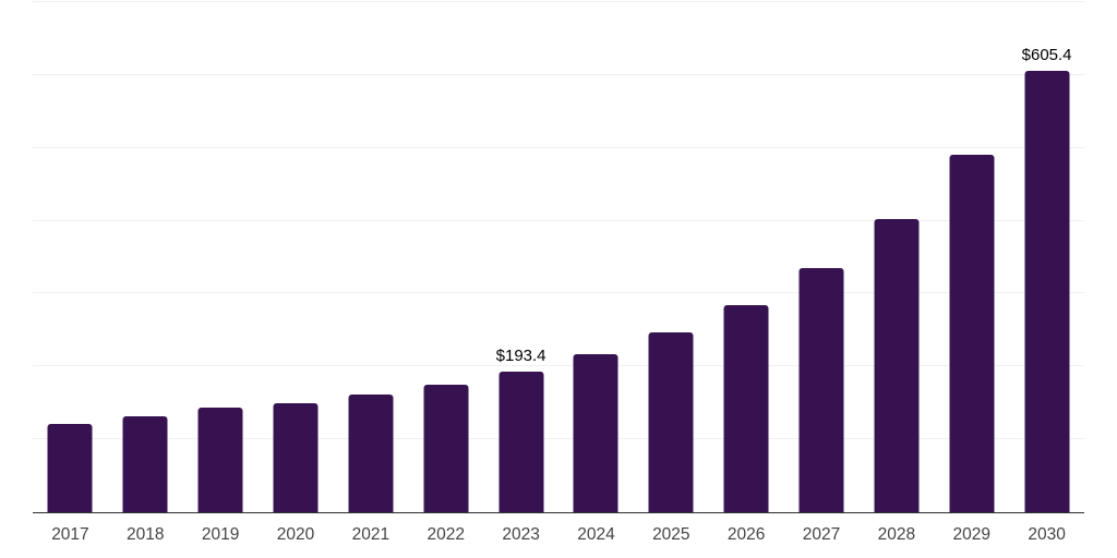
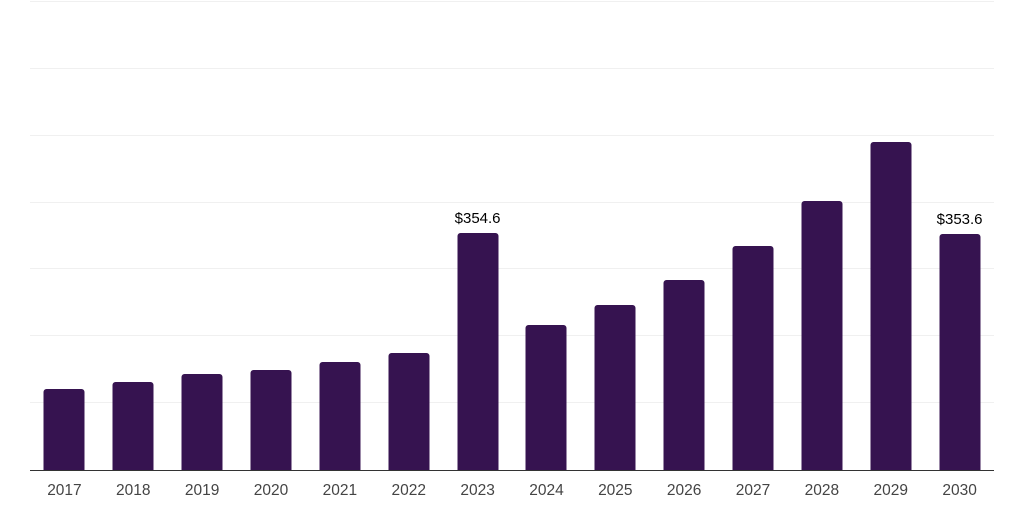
2023: $193.4 -> $354.6
2030: $605.4 -> $353.6
